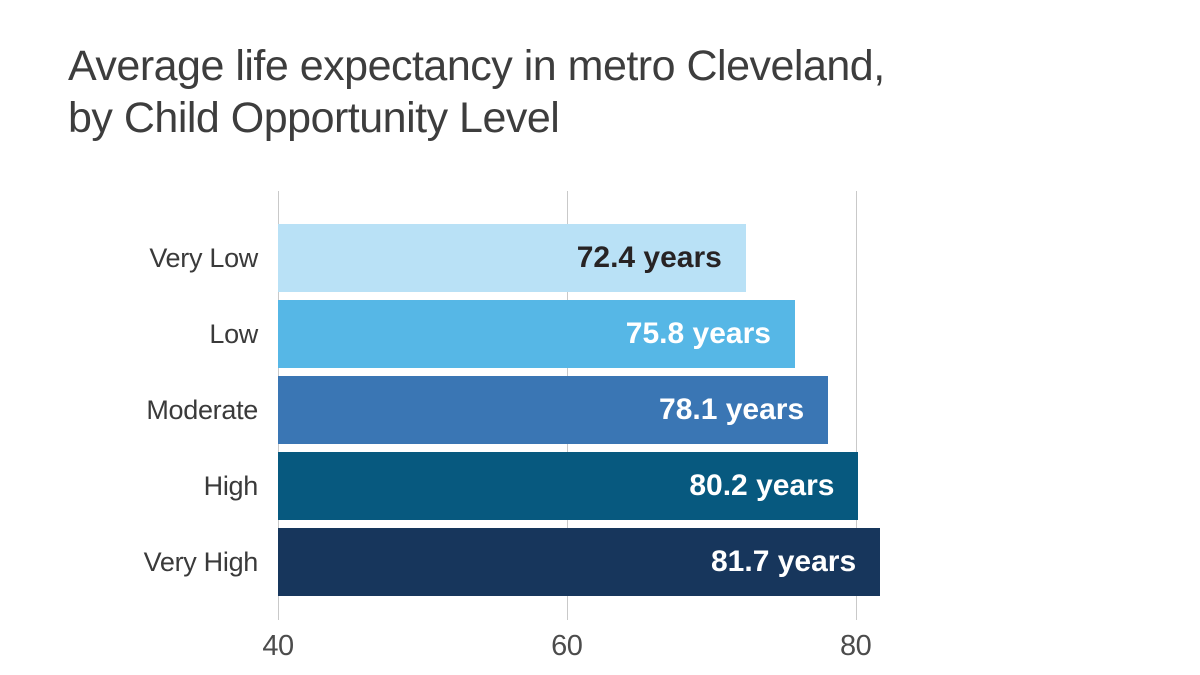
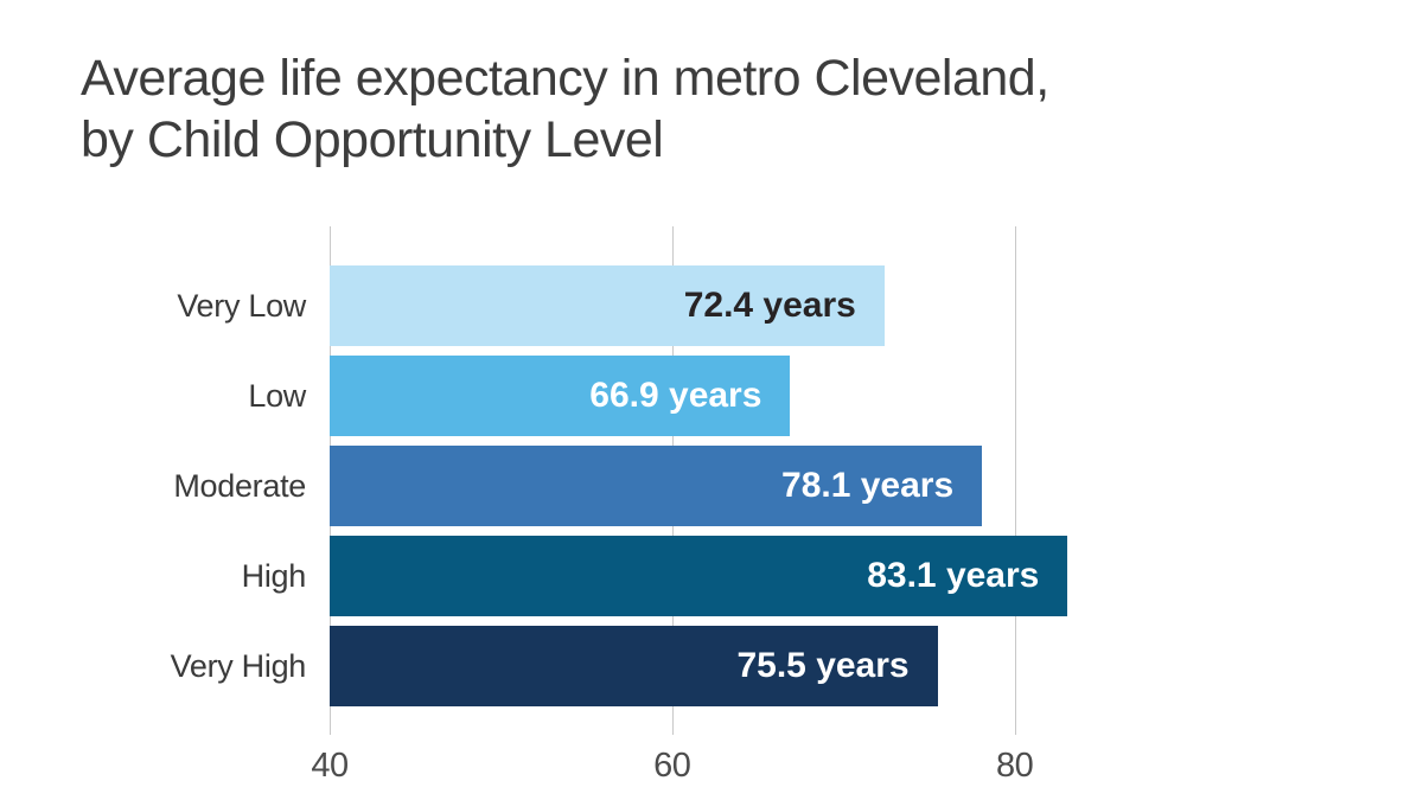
Low: 75.8 -> 66.9
High: 80.2 -> 83.1
Very High: 81.7 -> 75.5
